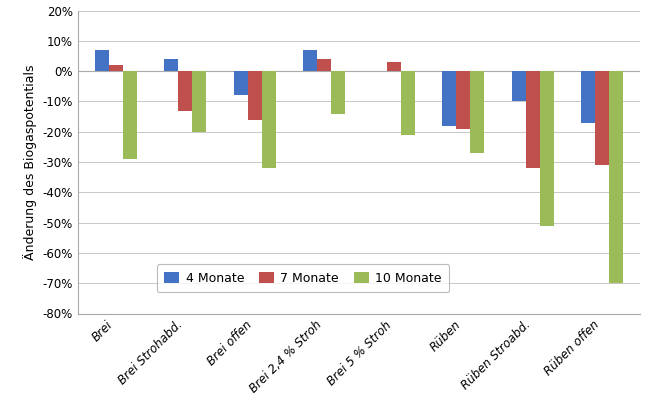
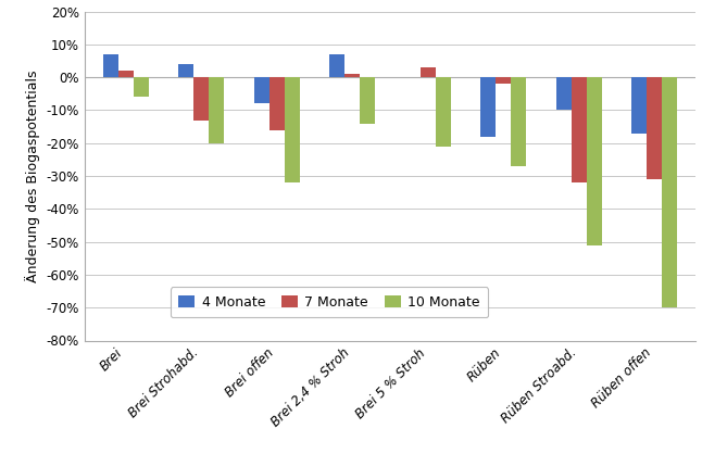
10 Monate/Brei: -29% -> -6%
7 Monate/Brei 2,4 % Stroh: 4% -> 1%
7 Monate/Rüben: -19% -> -2%
